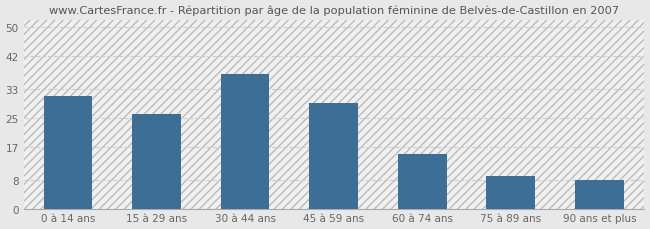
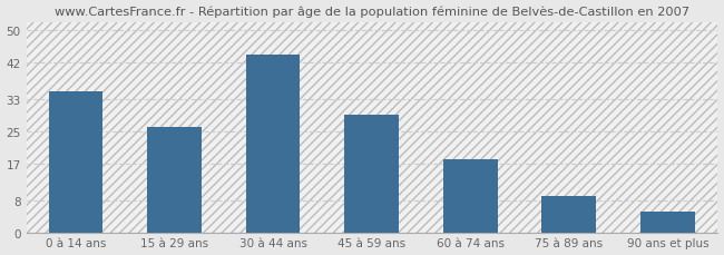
0 à 14 ans: 31 -> 35
30 à 44 ans: 37 -> 44
60 à 74 ans: 15 -> 18
90 ans et plus: 8 -> 5
